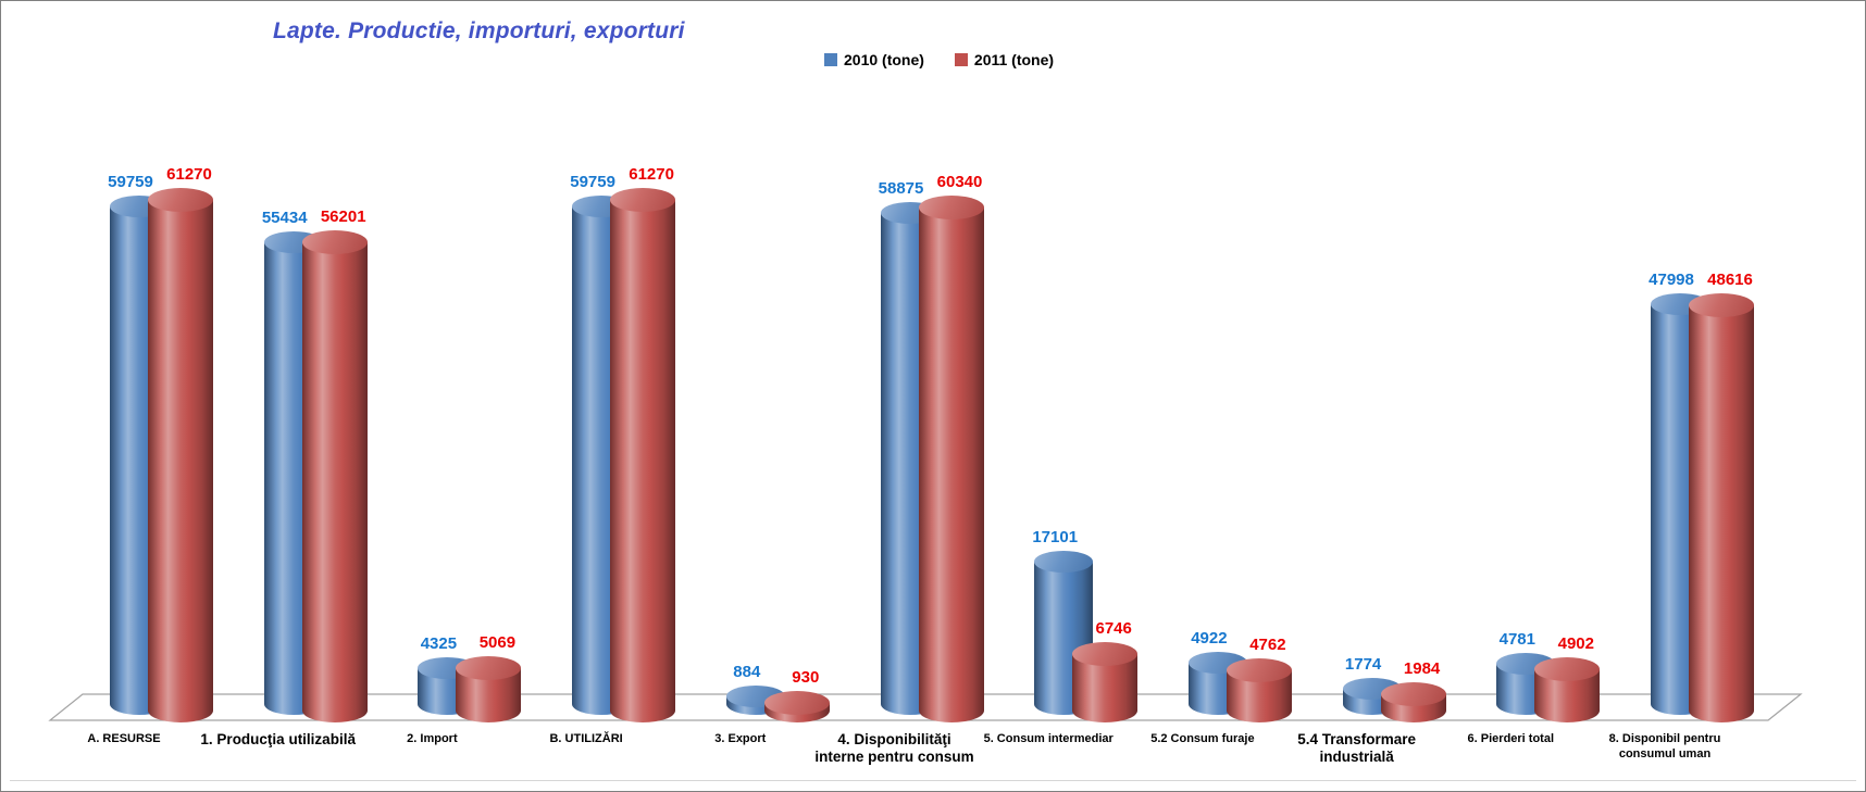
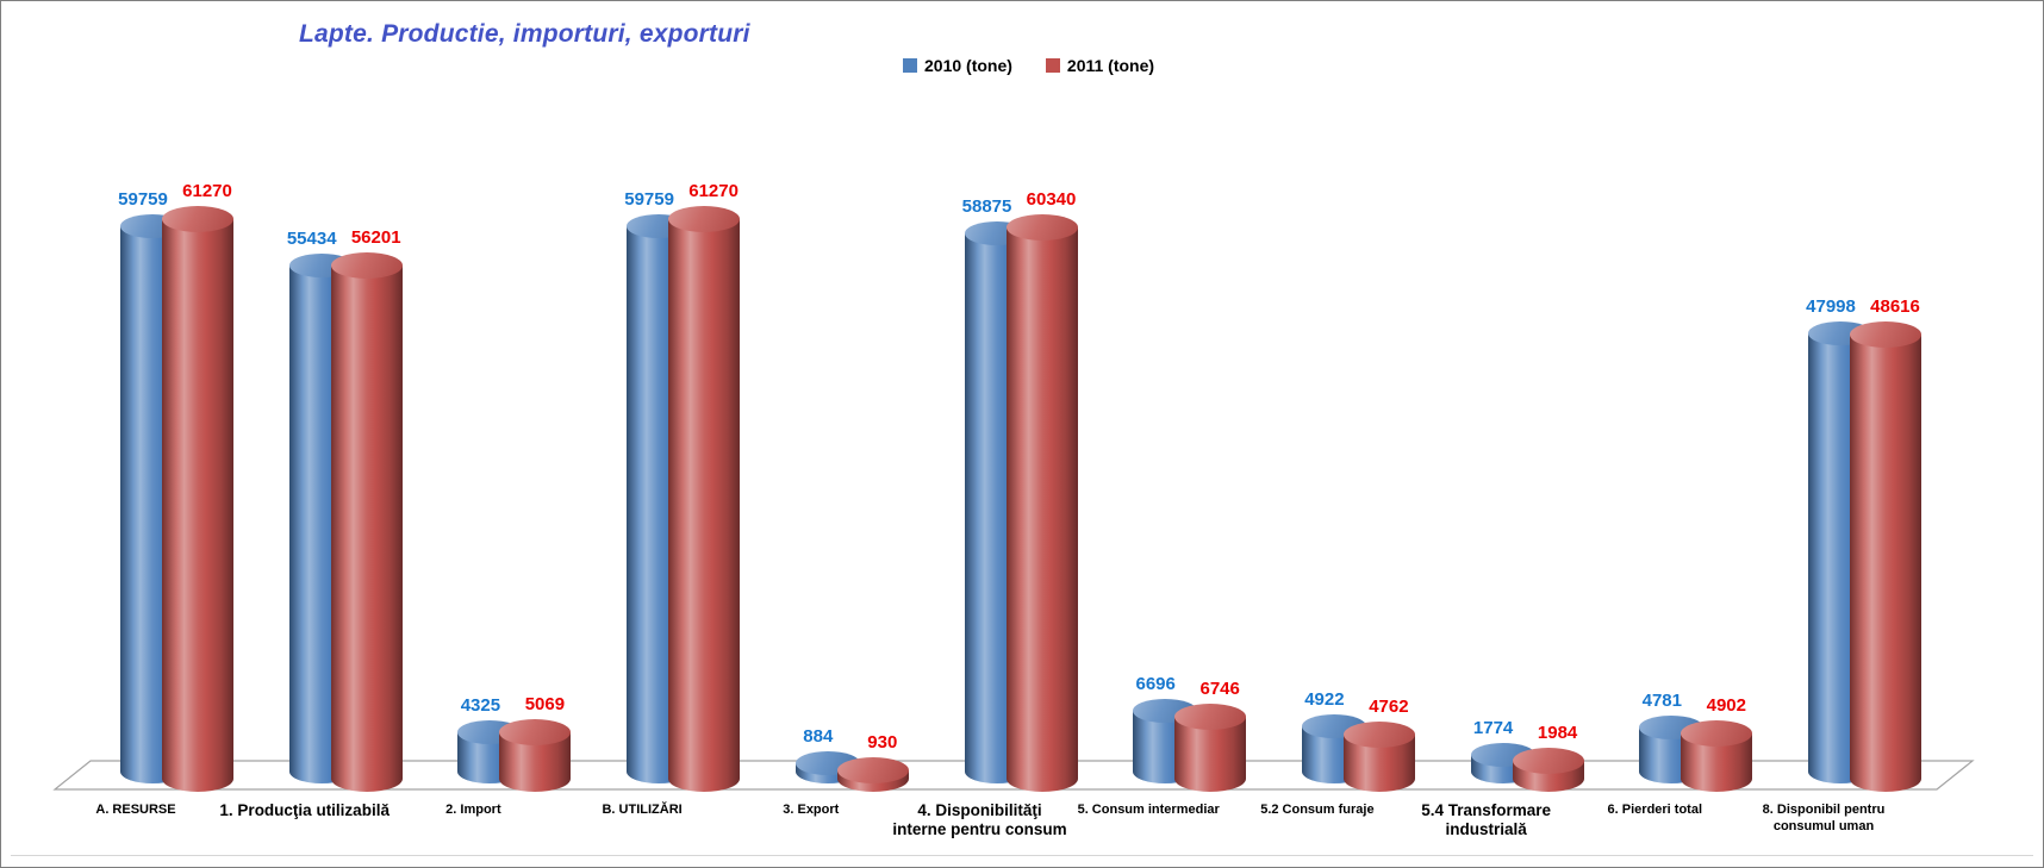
2010 (tone)/5. Consum intermediar: 17101 -> 6696
